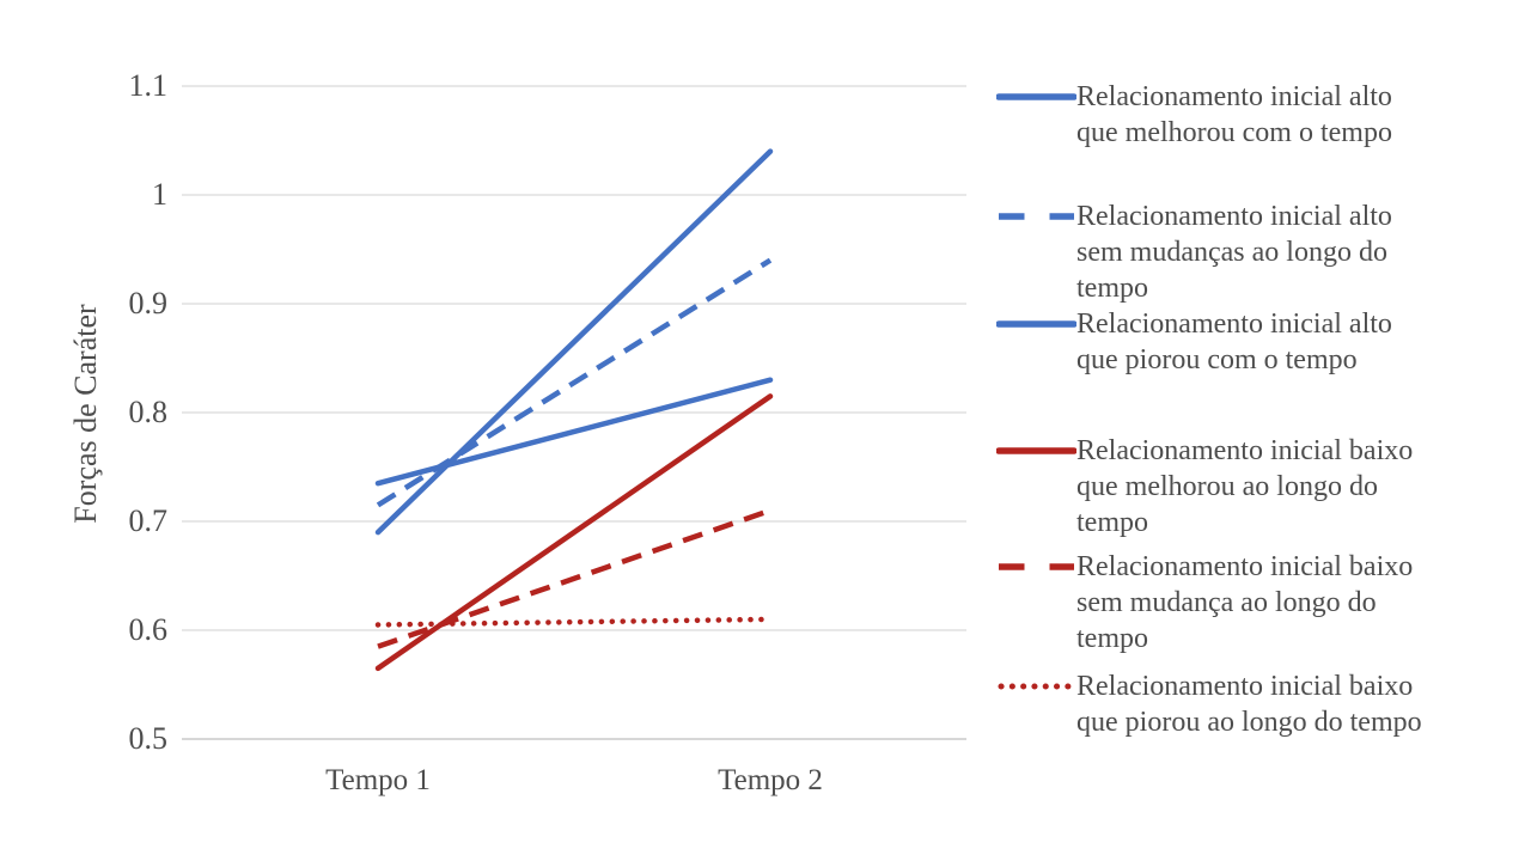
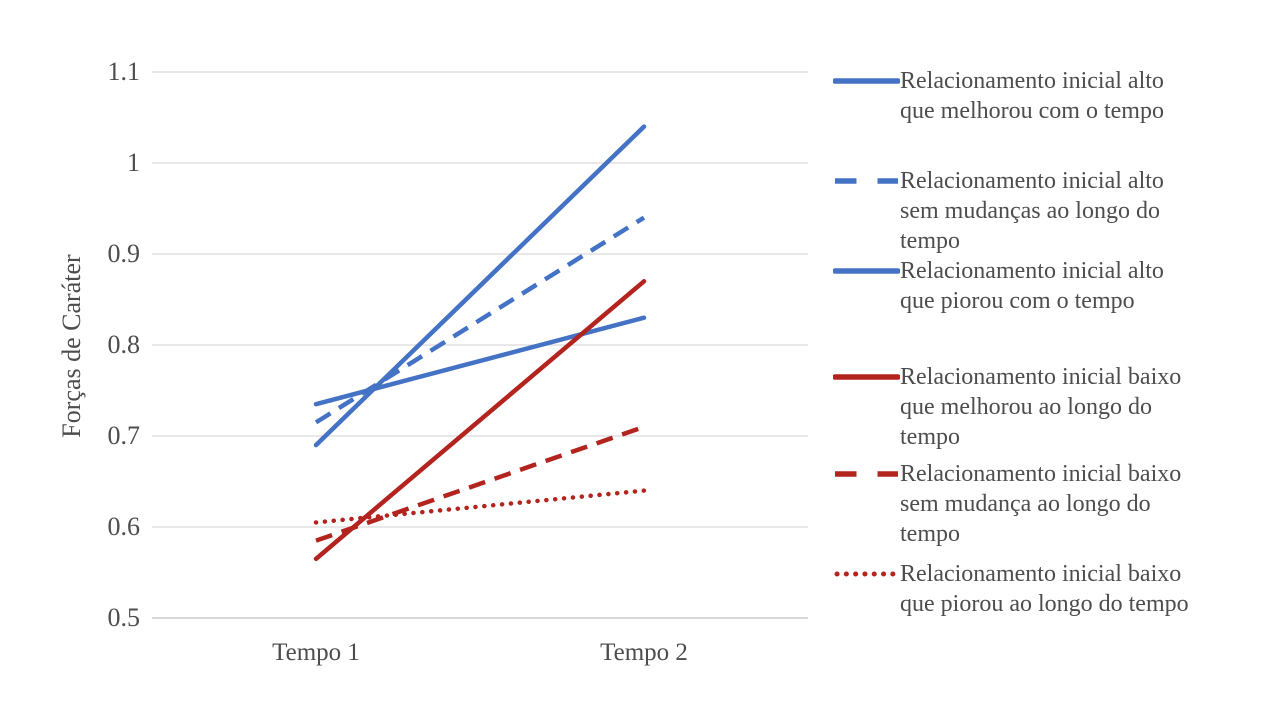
Relacionamento inicial baixo que melhorou ao longo do tempo/Tempo 2: 0.81 -> 0.87
Relacionamento inicial baixo que piorou ao longo do tempo/Tempo 2: 0.61 -> 0.64
